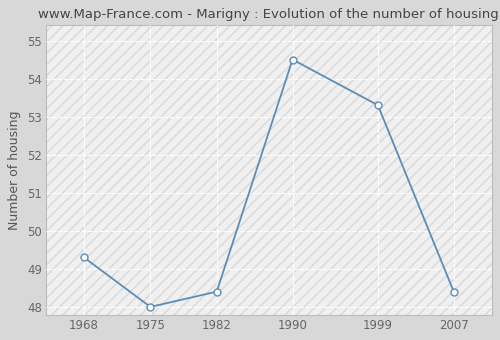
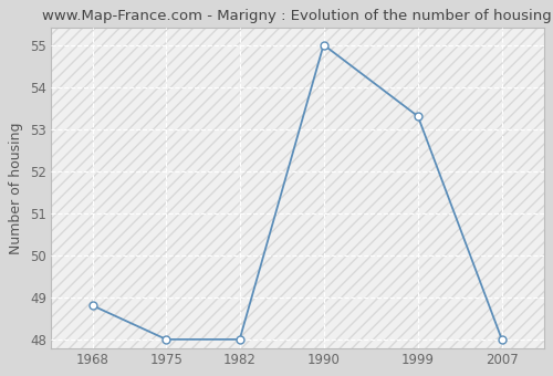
1968: 49.3 -> 48.8
1982: 48.4 -> 48.0
1990: 54.5 -> 55.0
2007: 48.4 -> 48.0
